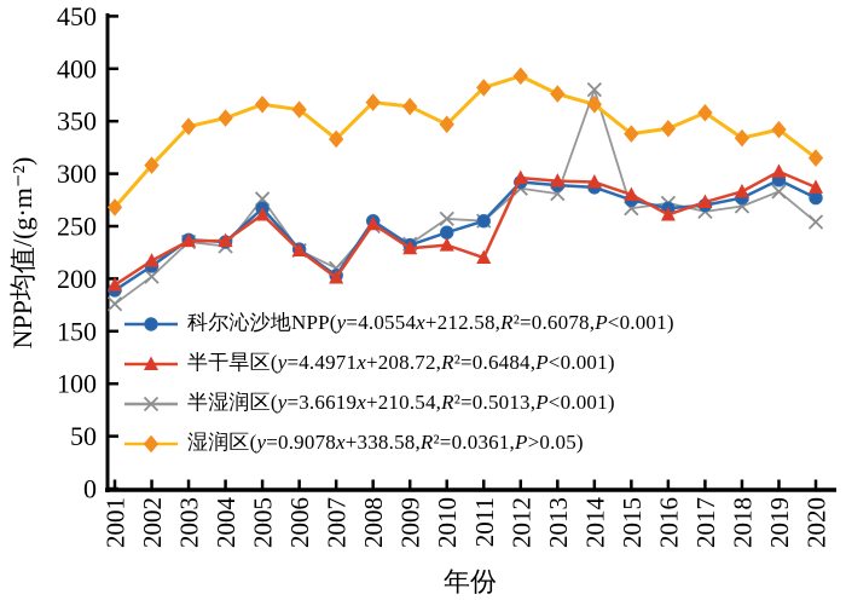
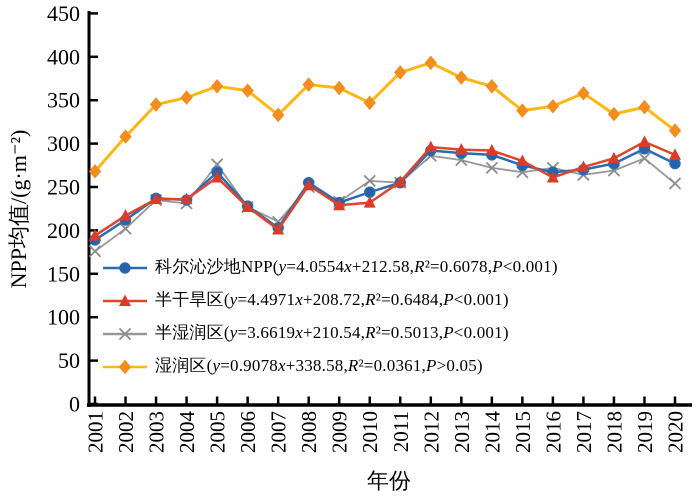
半干旱区/2011: 220 -> 260
半湿润区/2014: 380 -> 270
